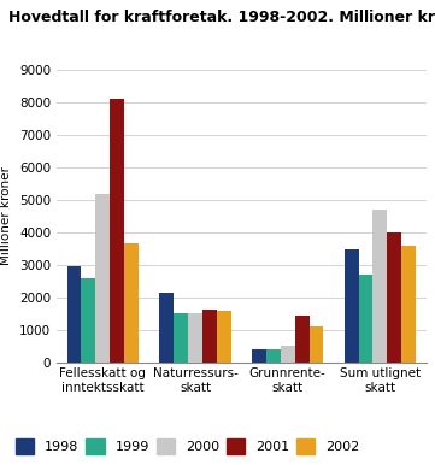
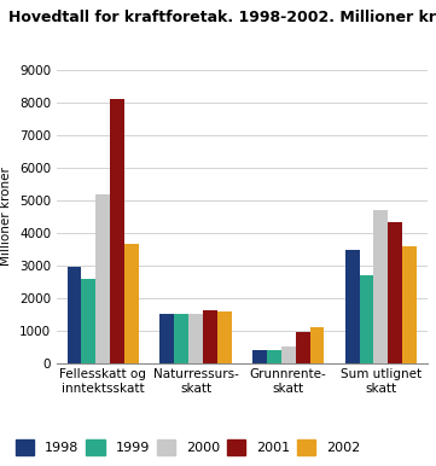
1998/Naturressurs- skatt: 2150 -> 1510
2001/Grunnrente- skatt: 1450 -> 960
2001/Sum utlignet skatt: 4000 -> 4340
